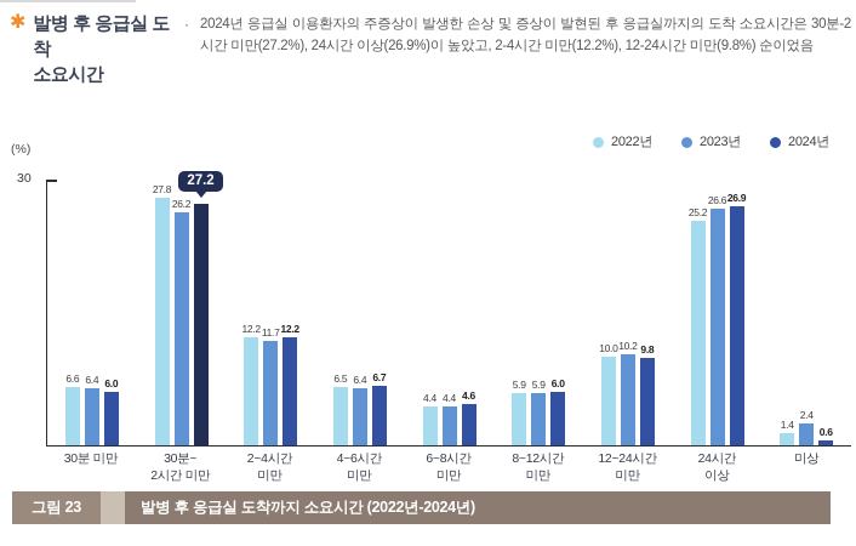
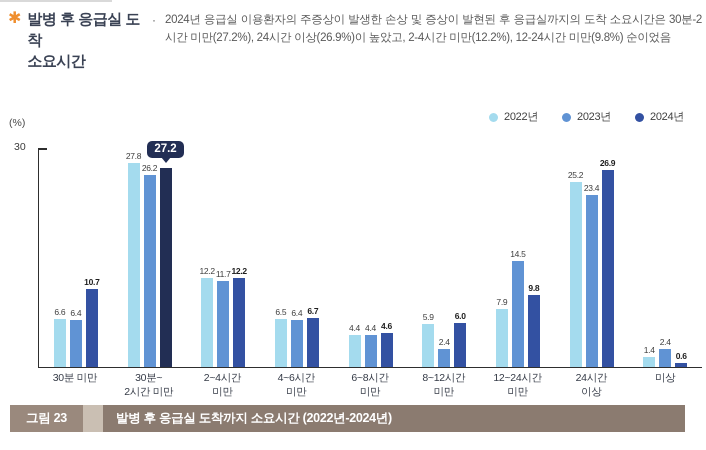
2024년/30분 미만: 6.0 -> 10.7
2023년/8~12시간 미만: 5.9 -> 2.4
2022년/12~24시간 미만: 10.0 -> 7.9
2023년/12~24시간 미만: 10.2 -> 14.5
2023년/24시간 이상: 26.6 -> 23.4
